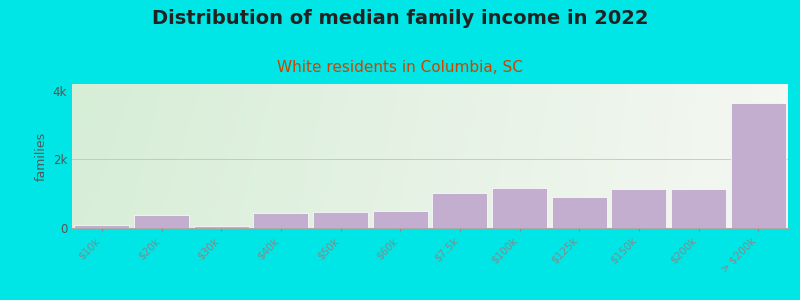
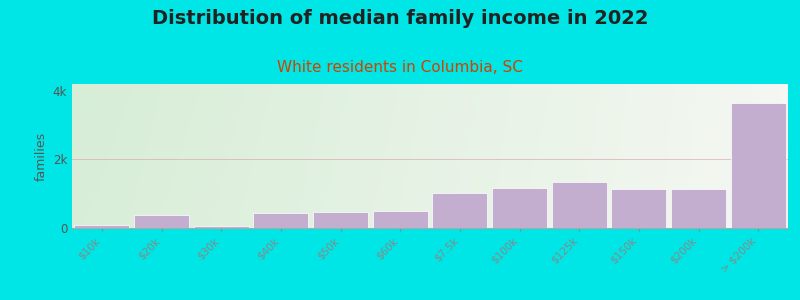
$125k: 0.90k -> 1.35k
